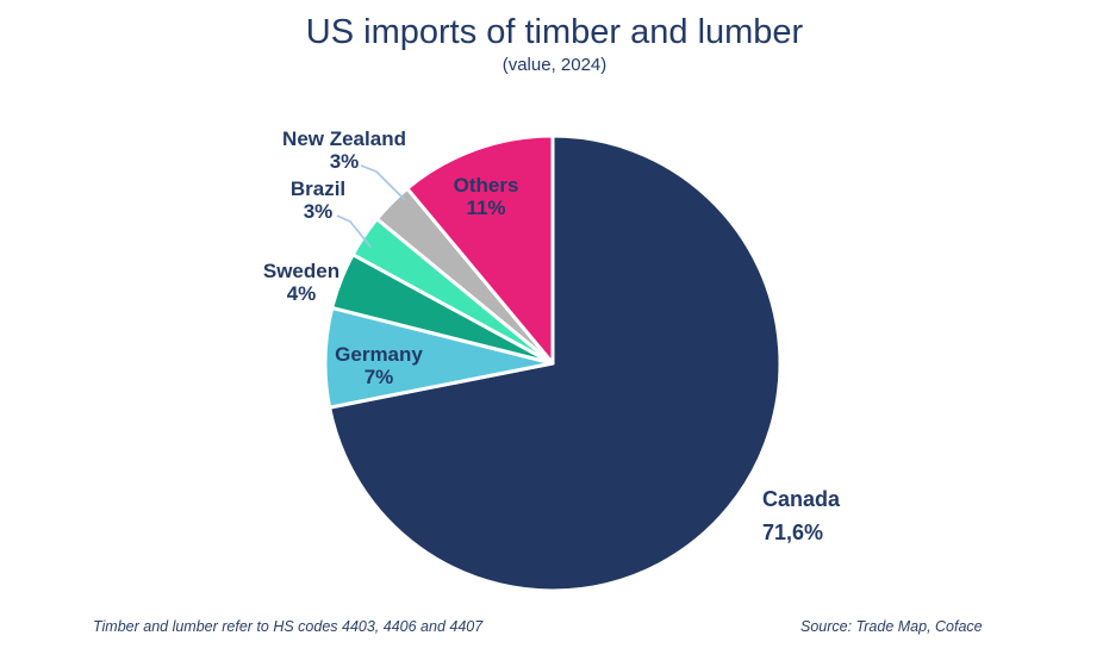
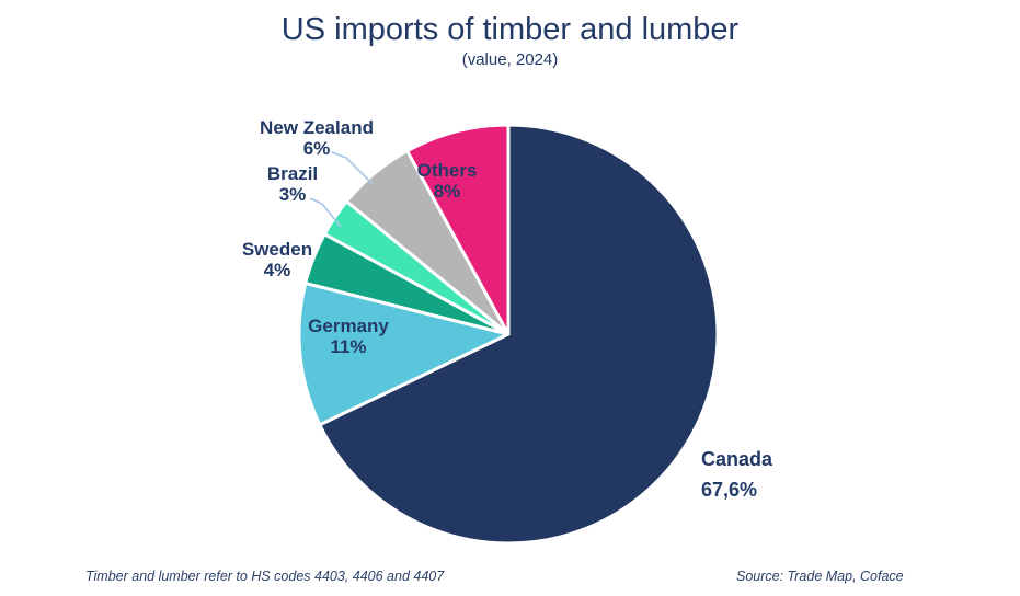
Canada: 71,6% -> 67,6%
Germany: 7% -> 11%
New Zealand: 3% -> 6%
Others: 11% -> 8%
